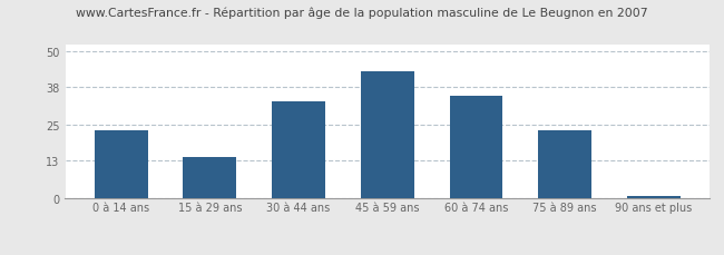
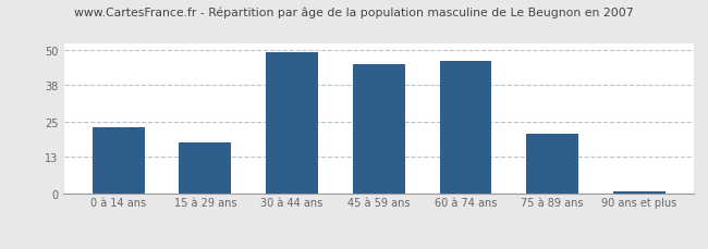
15 à 29 ans: 14 -> 18
30 à 44 ans: 33 -> 49
45 à 59 ans: 43 -> 45
60 à 74 ans: 35 -> 46
75 à 89 ans: 23 -> 21
